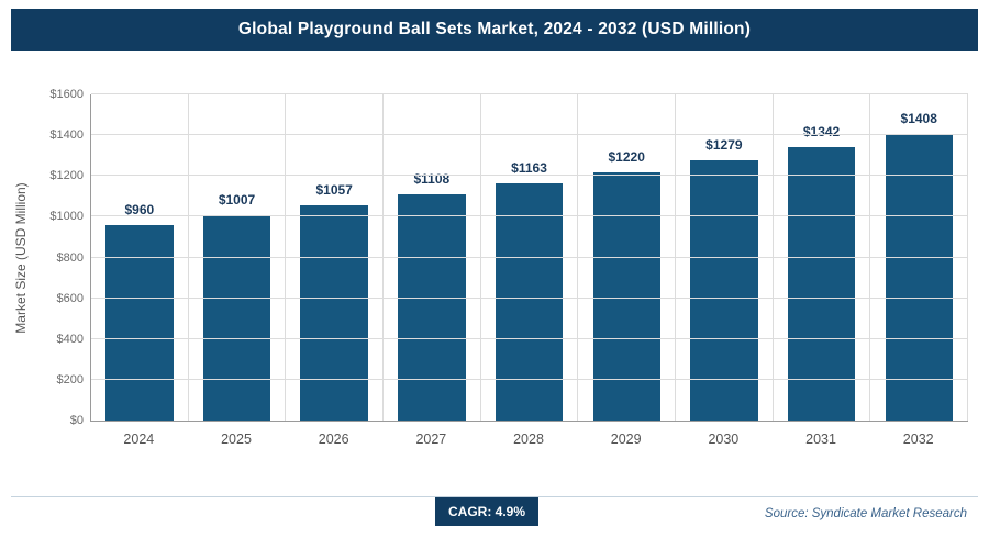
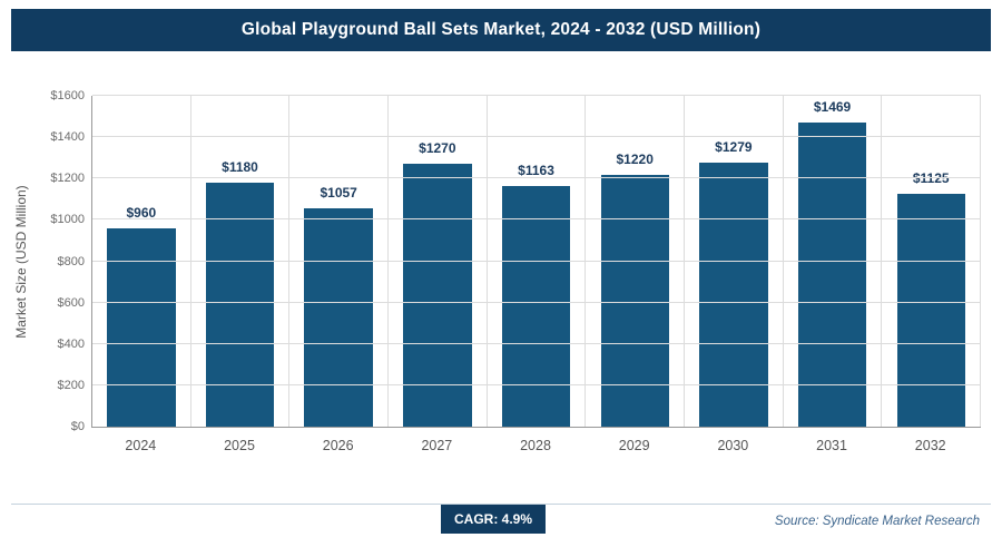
2025: $1007 -> $1180
2027: $1108 -> $1270
2031: $1342 -> $1469
2032: $1408 -> $1125
